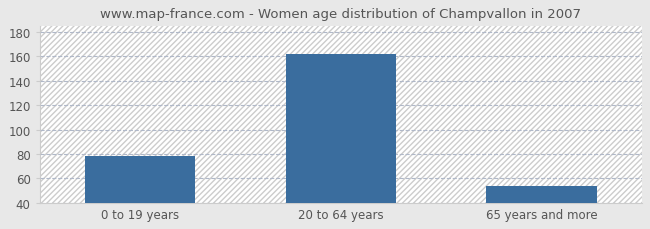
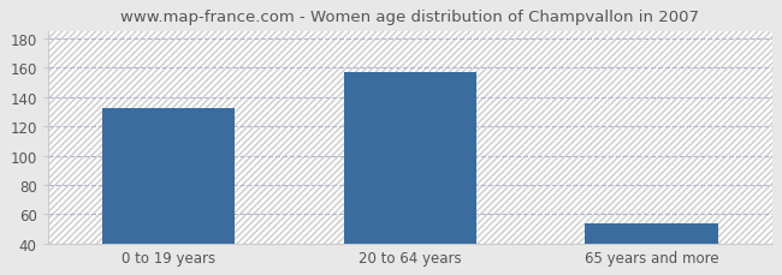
0 to 19 years: 78 -> 132
20 to 64 years: 162 -> 157
